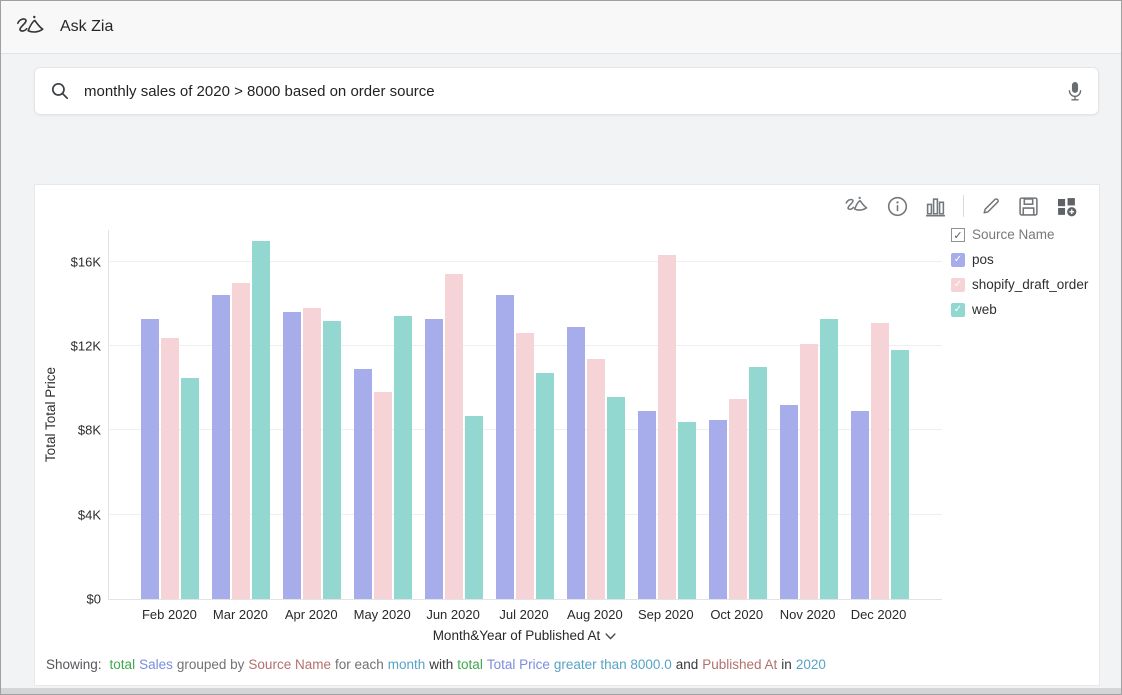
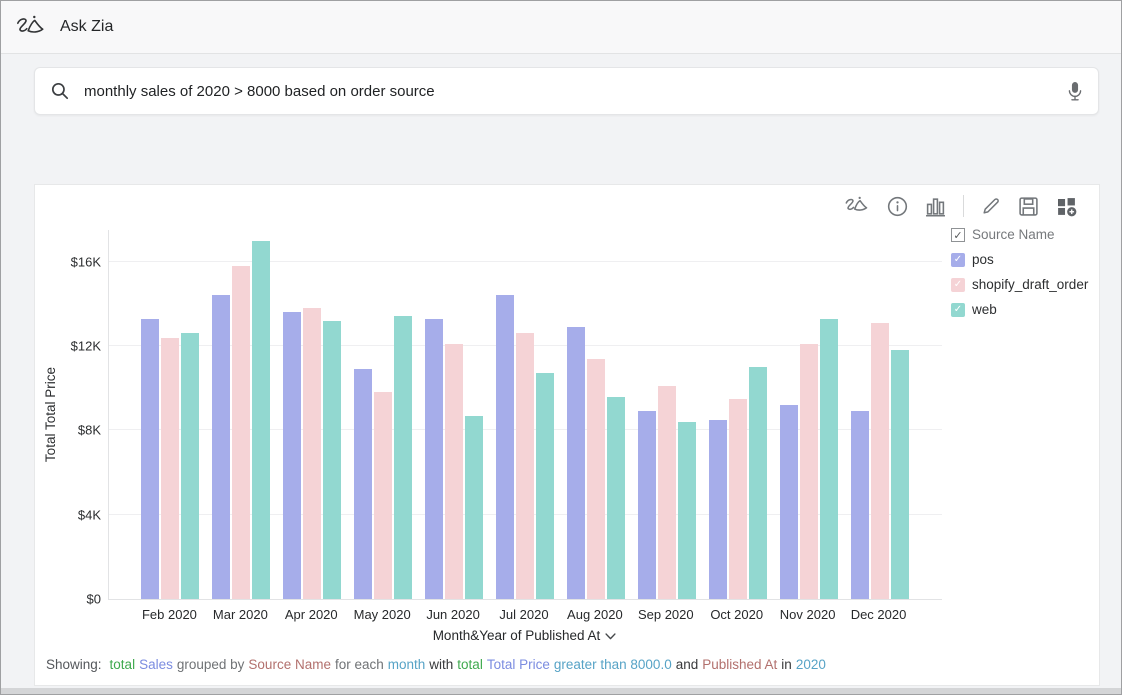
web/Feb 2020: $10.5K -> $12.6K
shopify_draft_order/Mar 2020: $15.0K -> $15.8K
shopify_draft_order/Jun 2020: $15.4K -> $12.1K
shopify_draft_order/Sep 2020: $16.3K -> $10.1K
